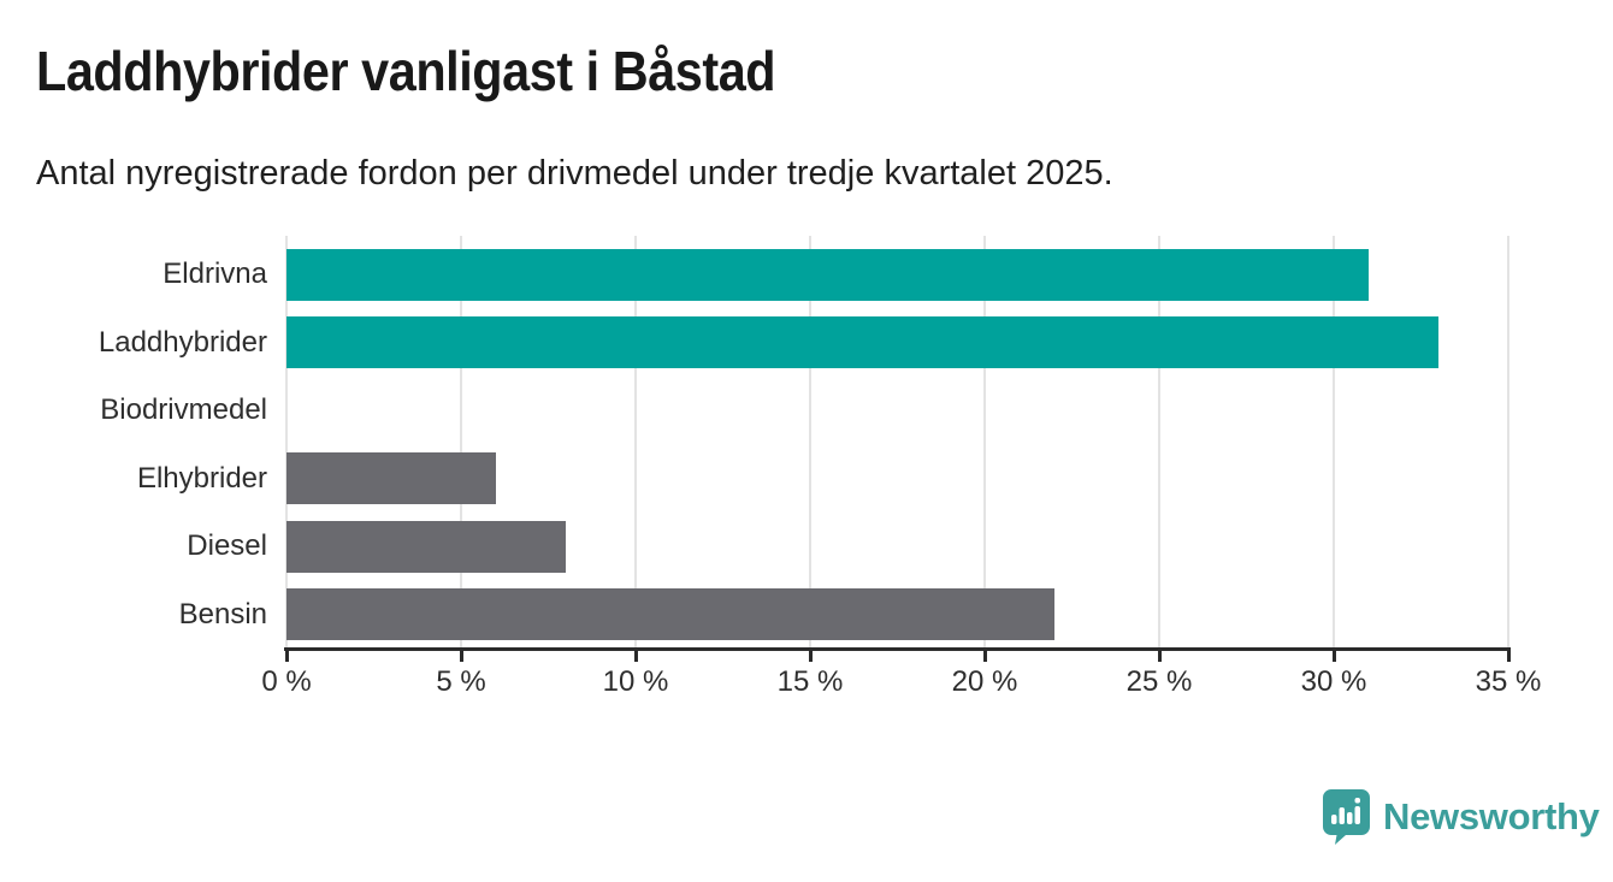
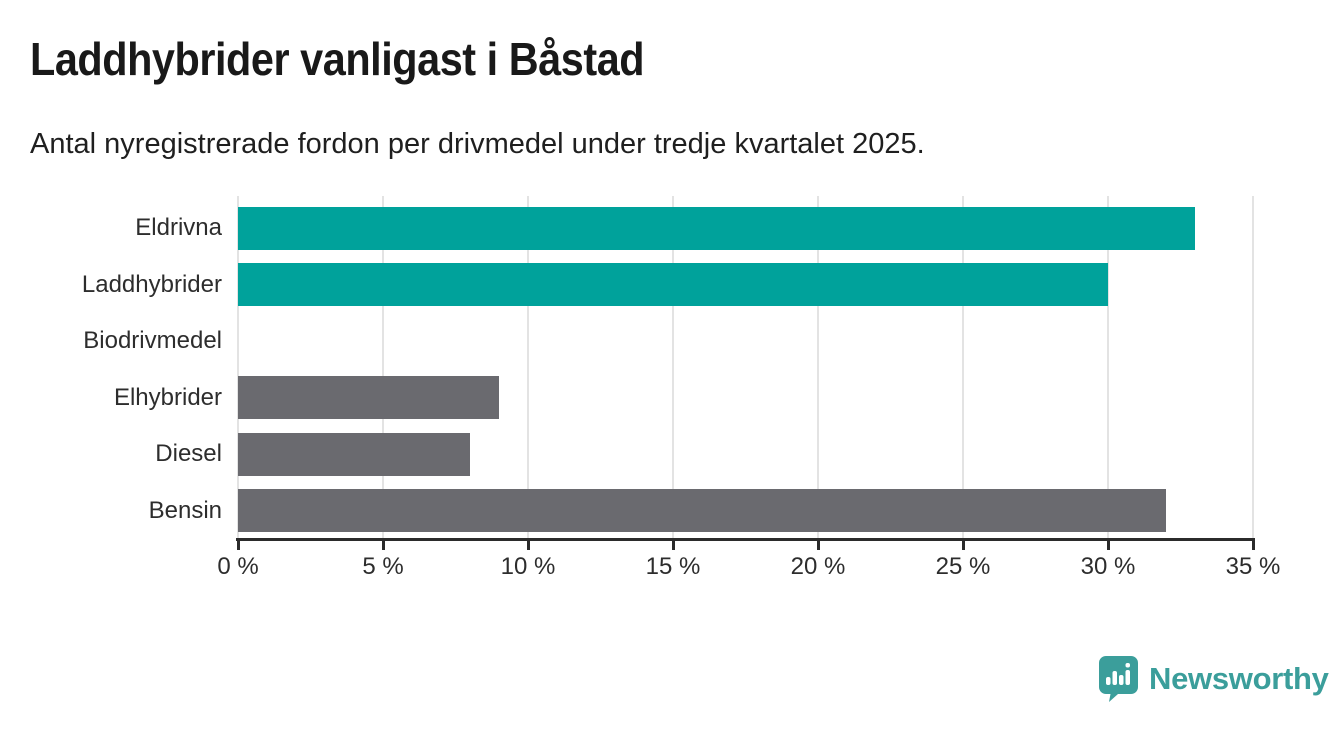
Eldrivna: 31% -> 33%
Laddhybrider: 33% -> 30%
Elhybrider: 6% -> 9%
Bensin: 22% -> 32%
